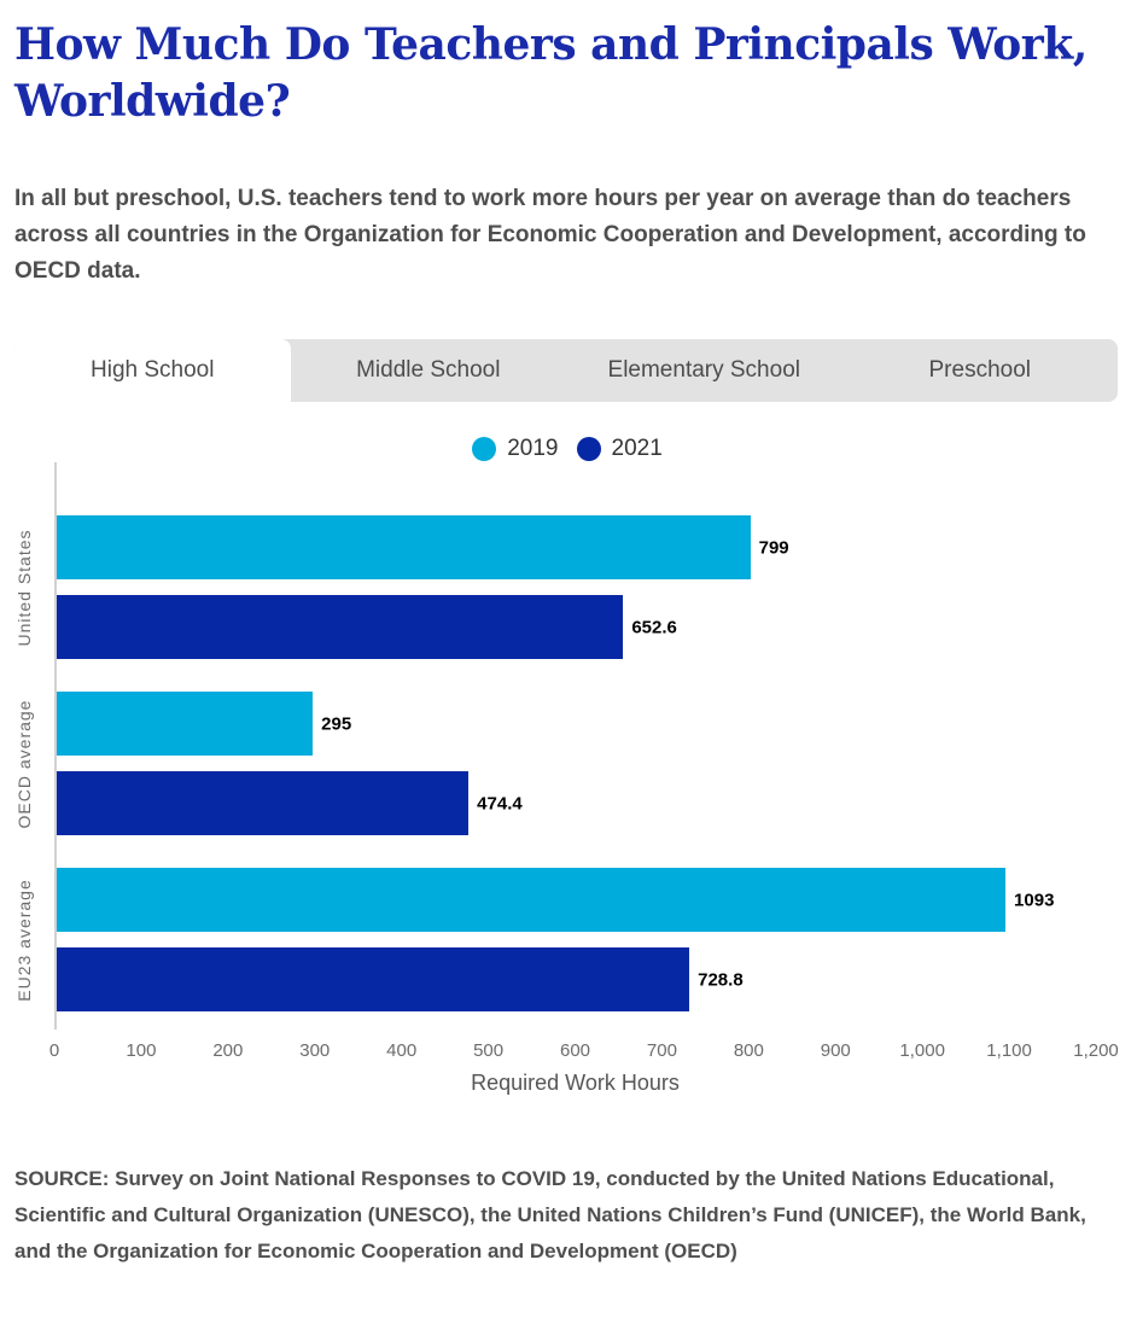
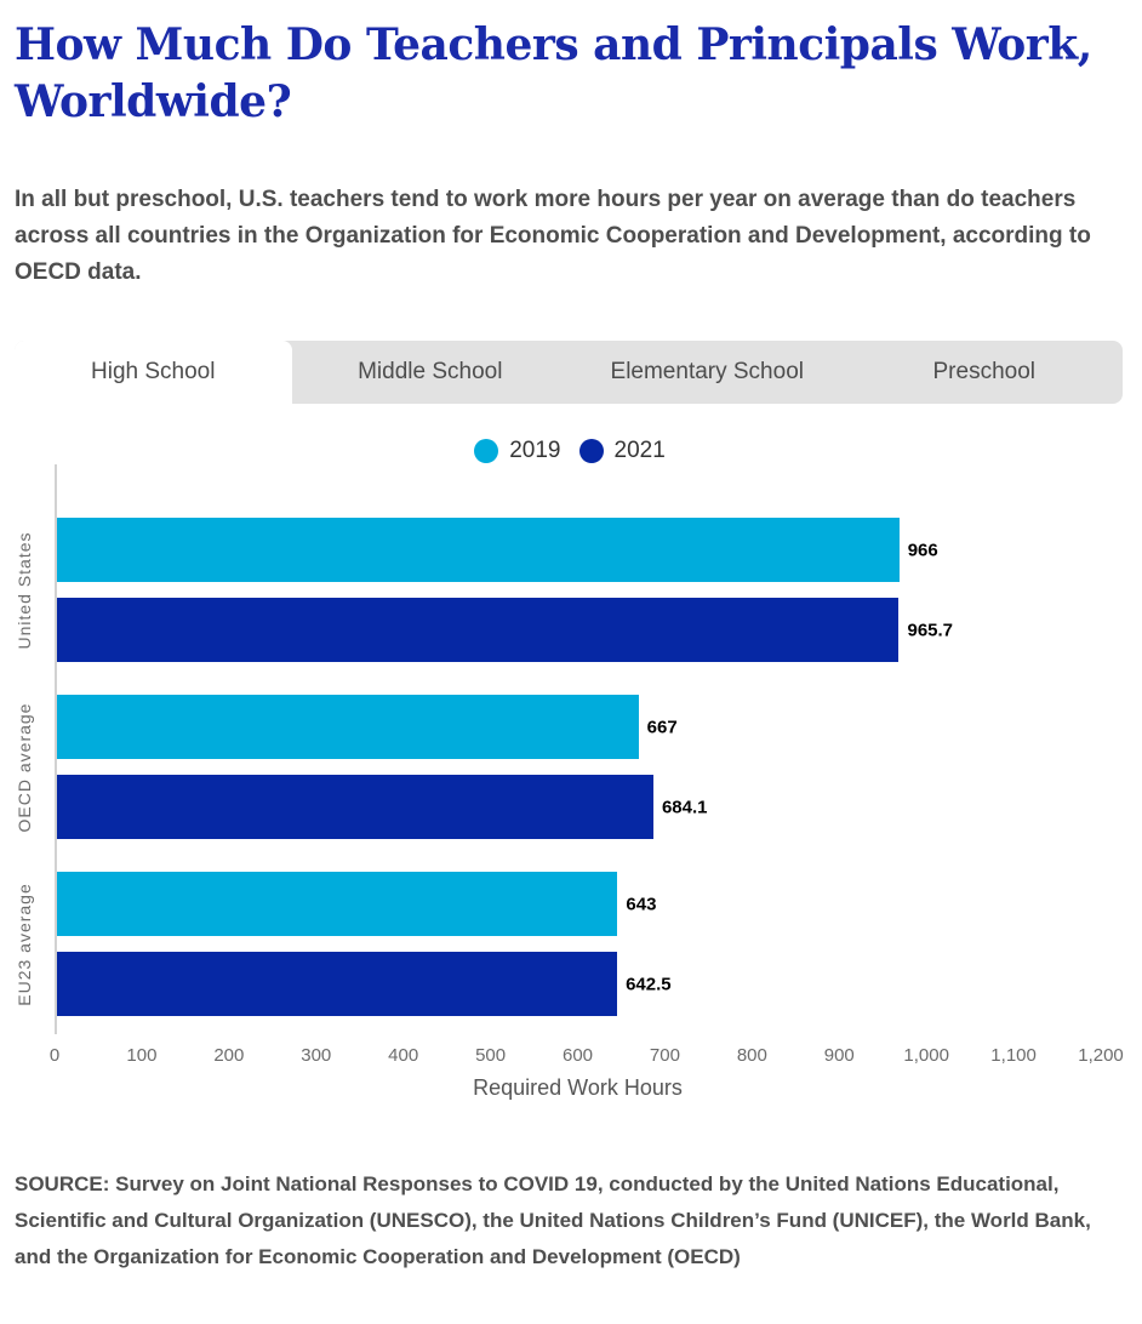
2019/United States: 799 -> 966
2021/United States: 652.6 -> 965.7
2019/OECD average: 295 -> 667
2021/OECD average: 474.4 -> 684.1
2019/EU23 average: 1093 -> 643
2021/EU23 average: 728.8 -> 642.5
